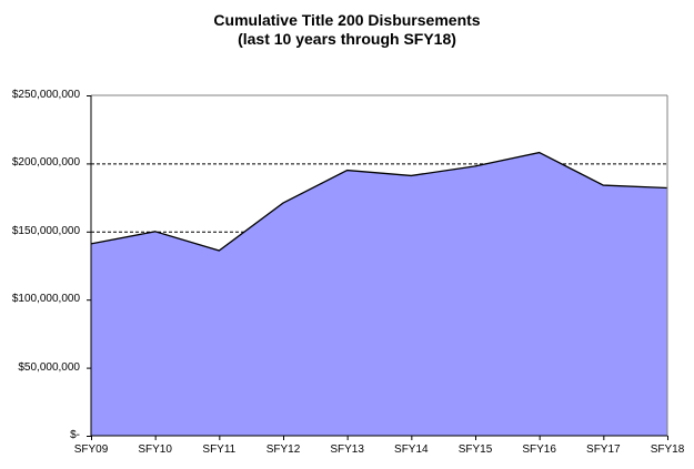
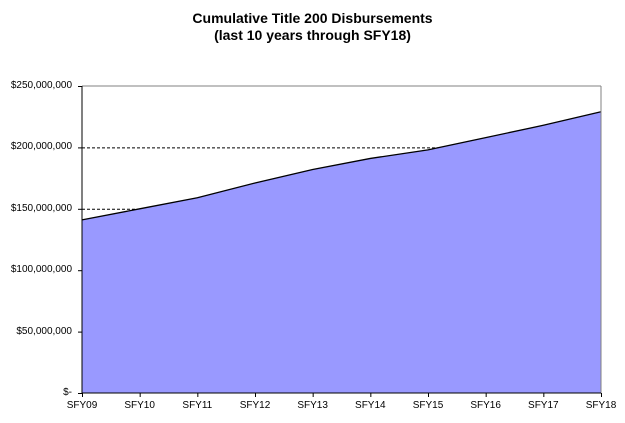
SFY11: $136000000 -> $159000000
SFY13: $195000000 -> $182000000
SFY17: $184000000 -> $218000000
SFY18: $182000000 -> $229000000
